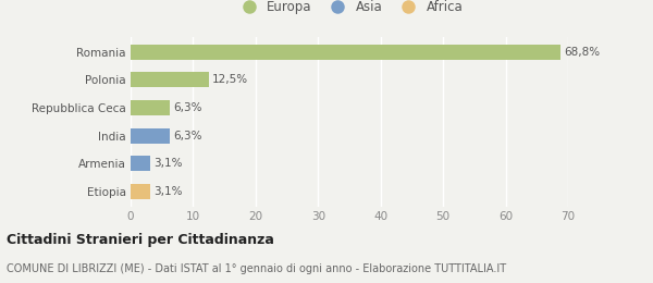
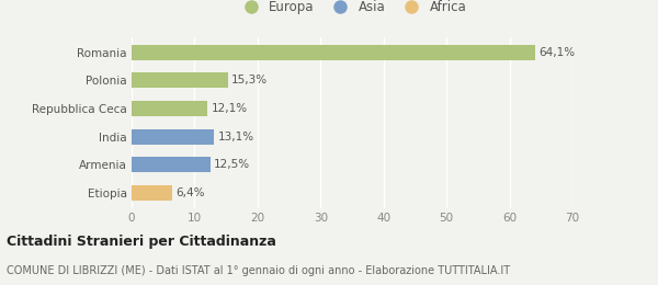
Romania: 68,8% -> 64,1%
Polonia: 12,5% -> 15,3%
Repubblica Ceca: 6,3% -> 12,1%
India: 6,3% -> 13,1%
Armenia: 3,1% -> 12,5%
Etiopia: 3,1% -> 6,4%
